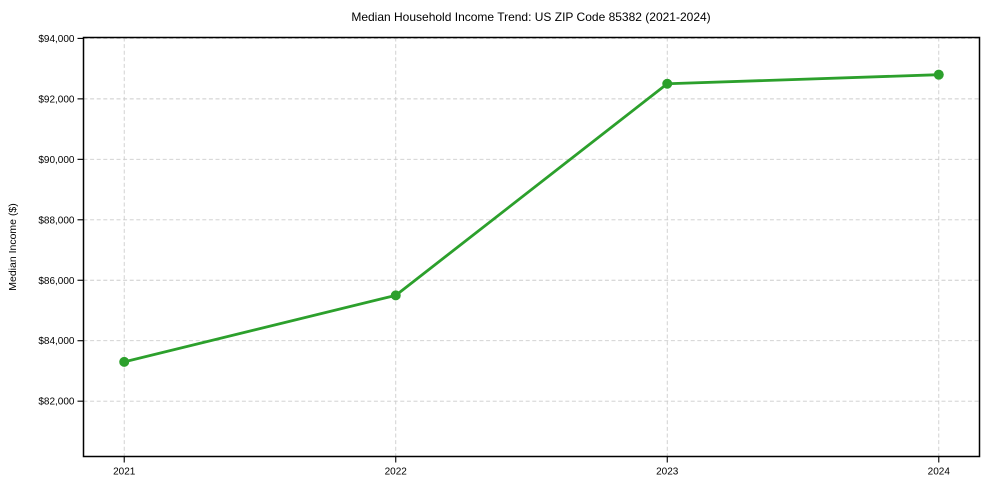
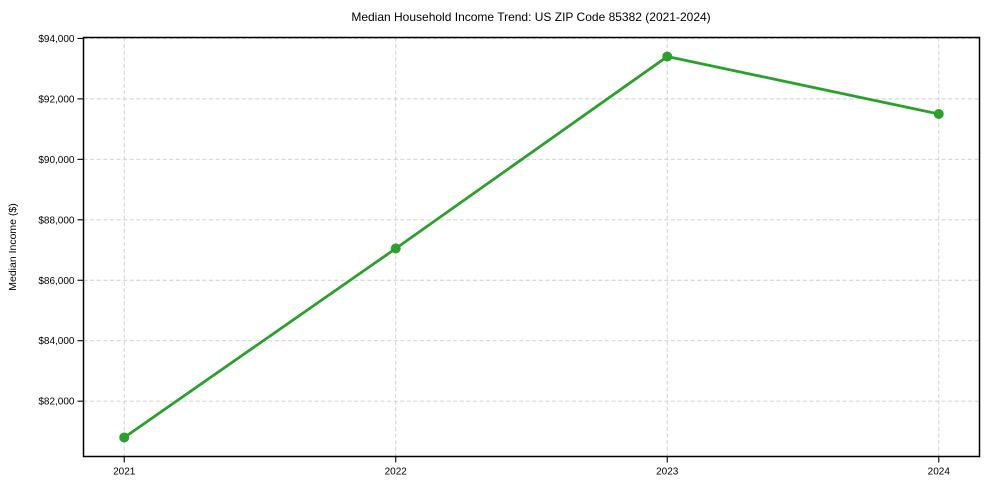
2021: $83300 -> $80800
2022: $85500 -> $87000
2023: $92500 -> $93400
2024: $92800 -> $91500
